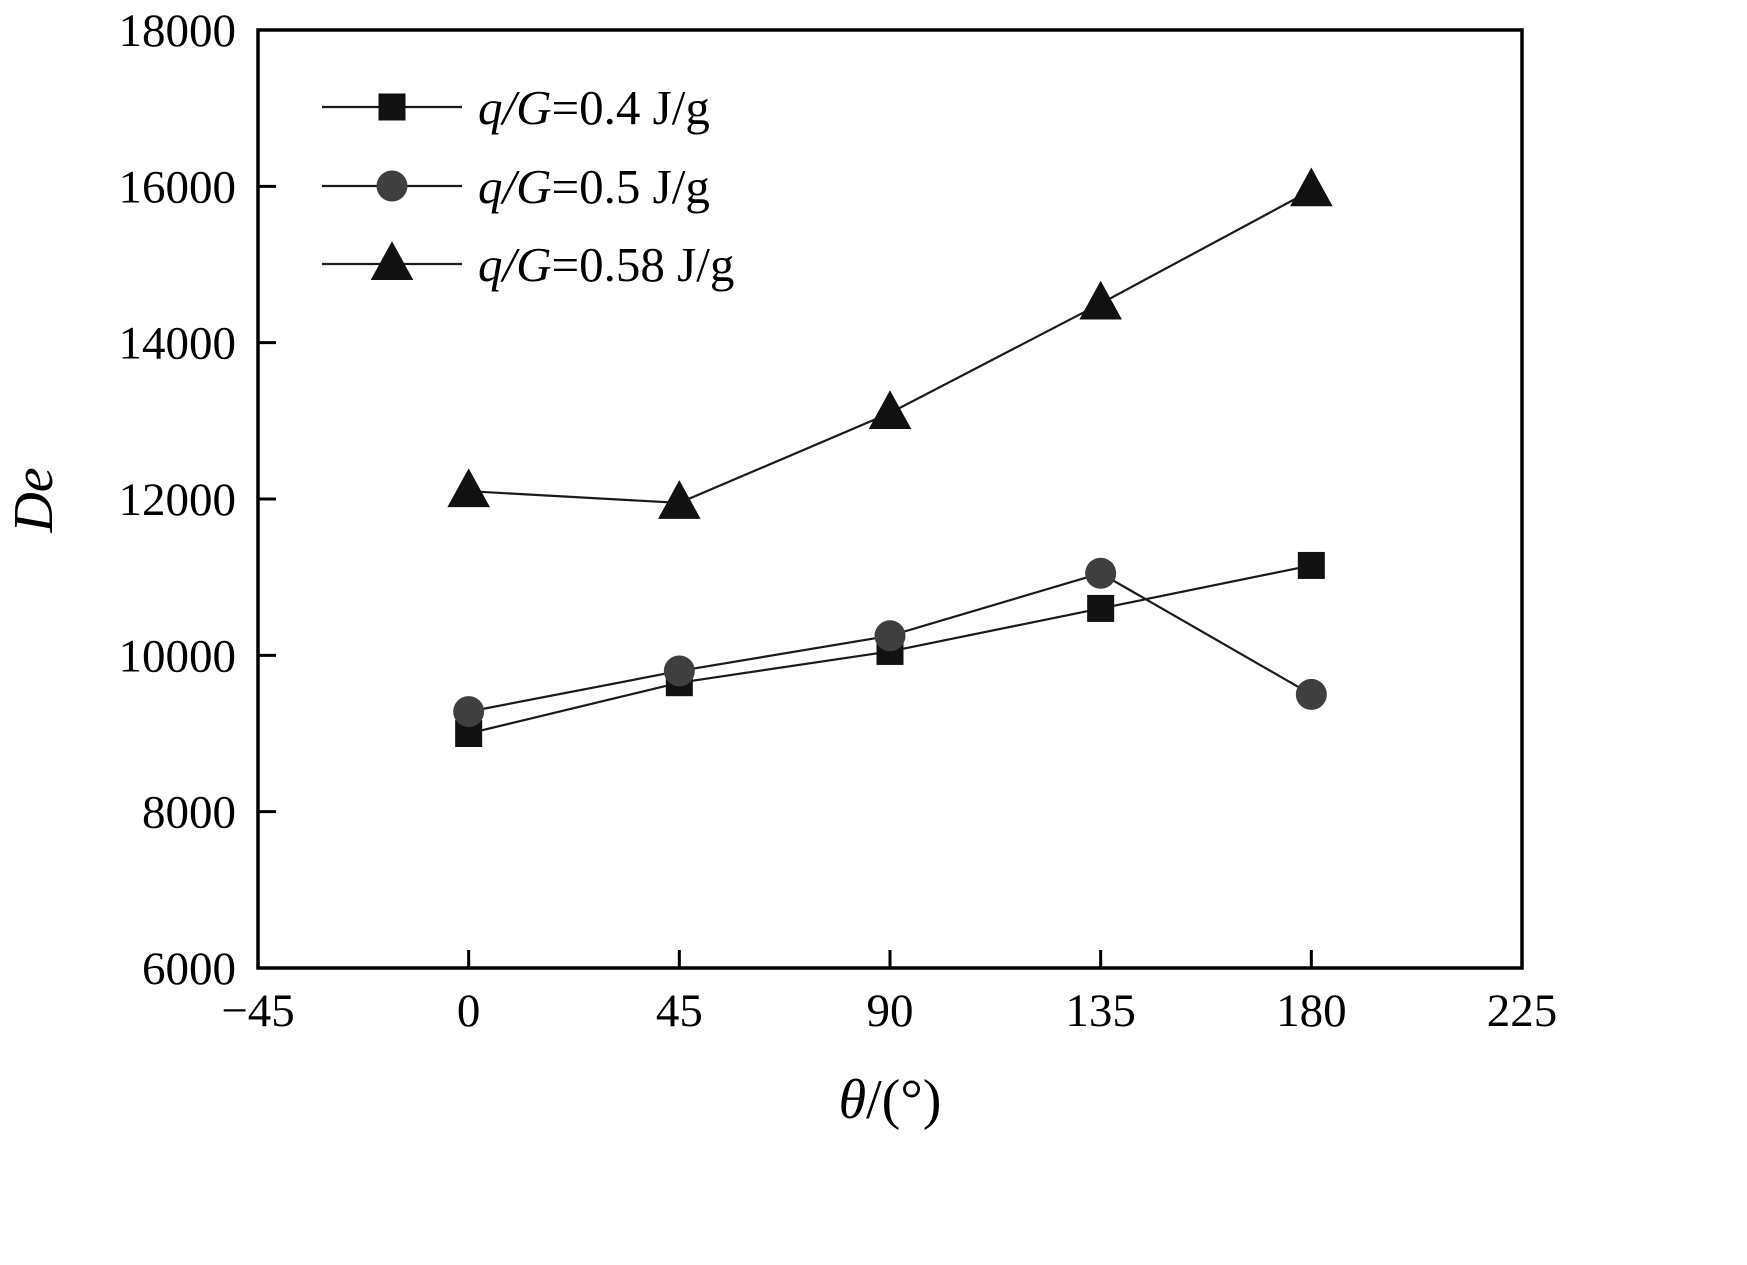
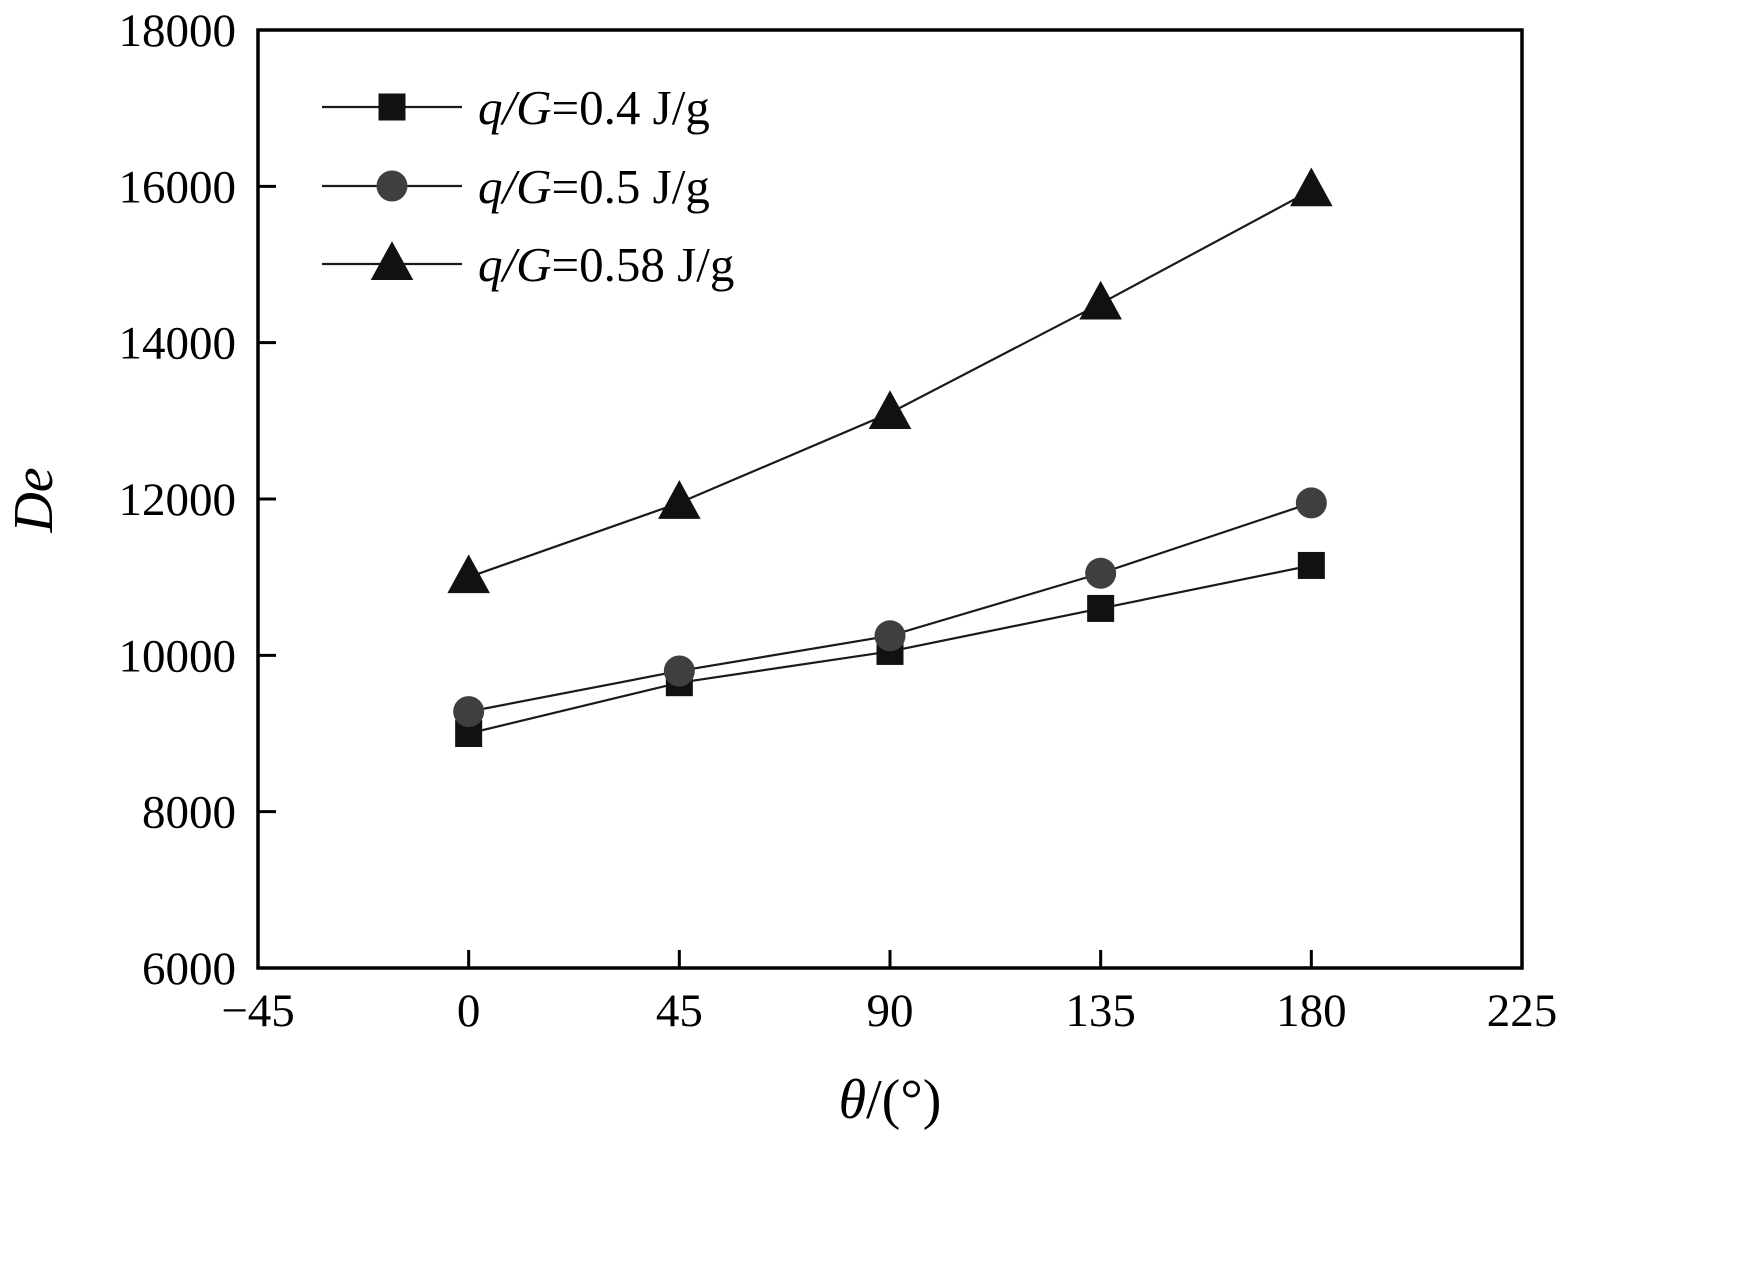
q/G=0.58 J/g/0: 12100 -> 11000
q/G=0.5 J/g/180: 9500 -> 12000
